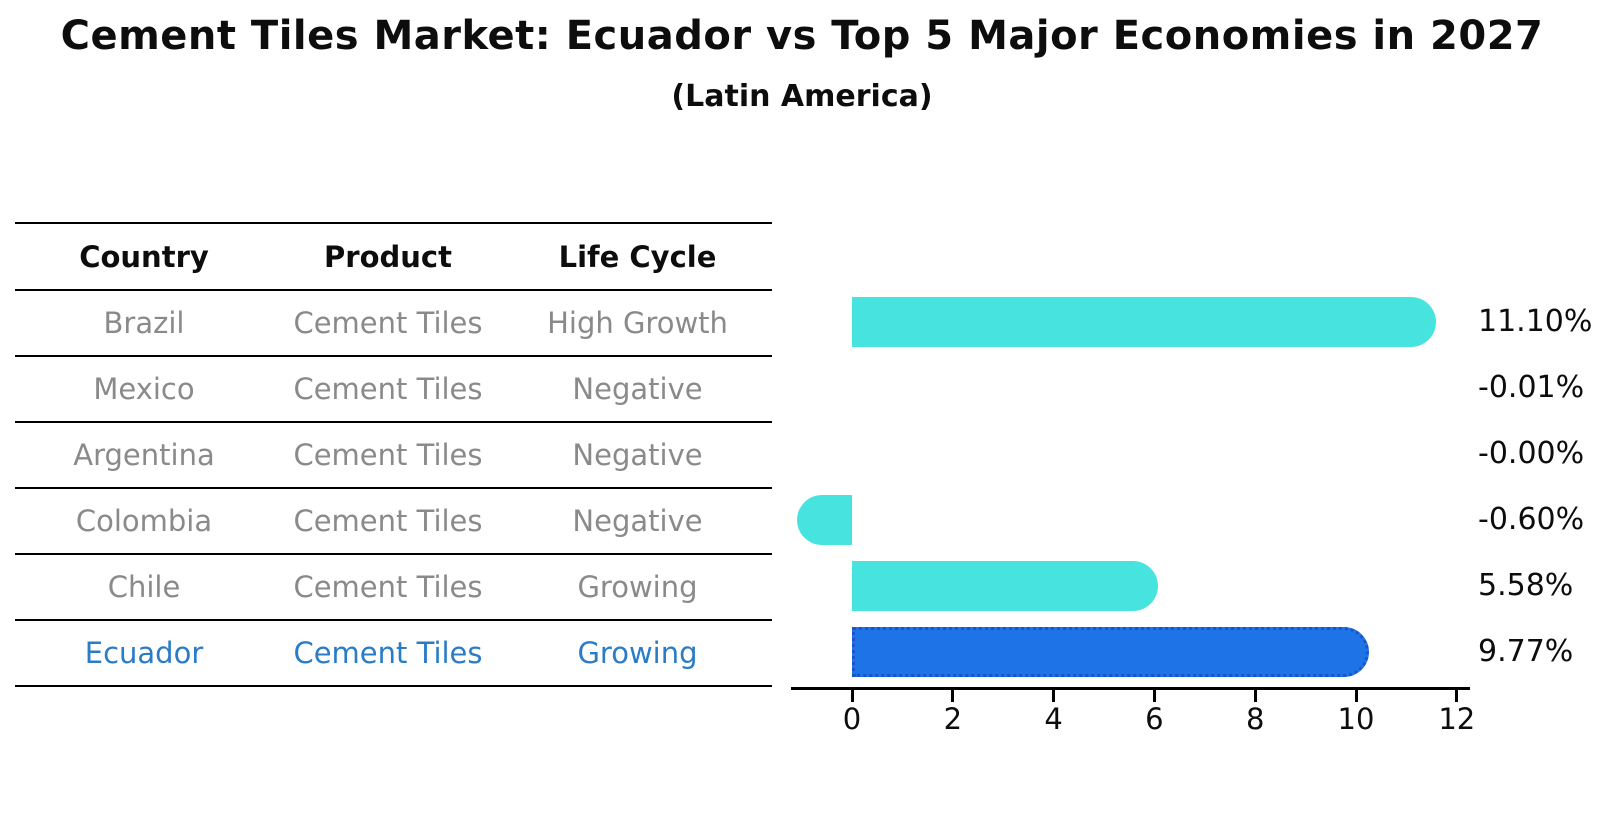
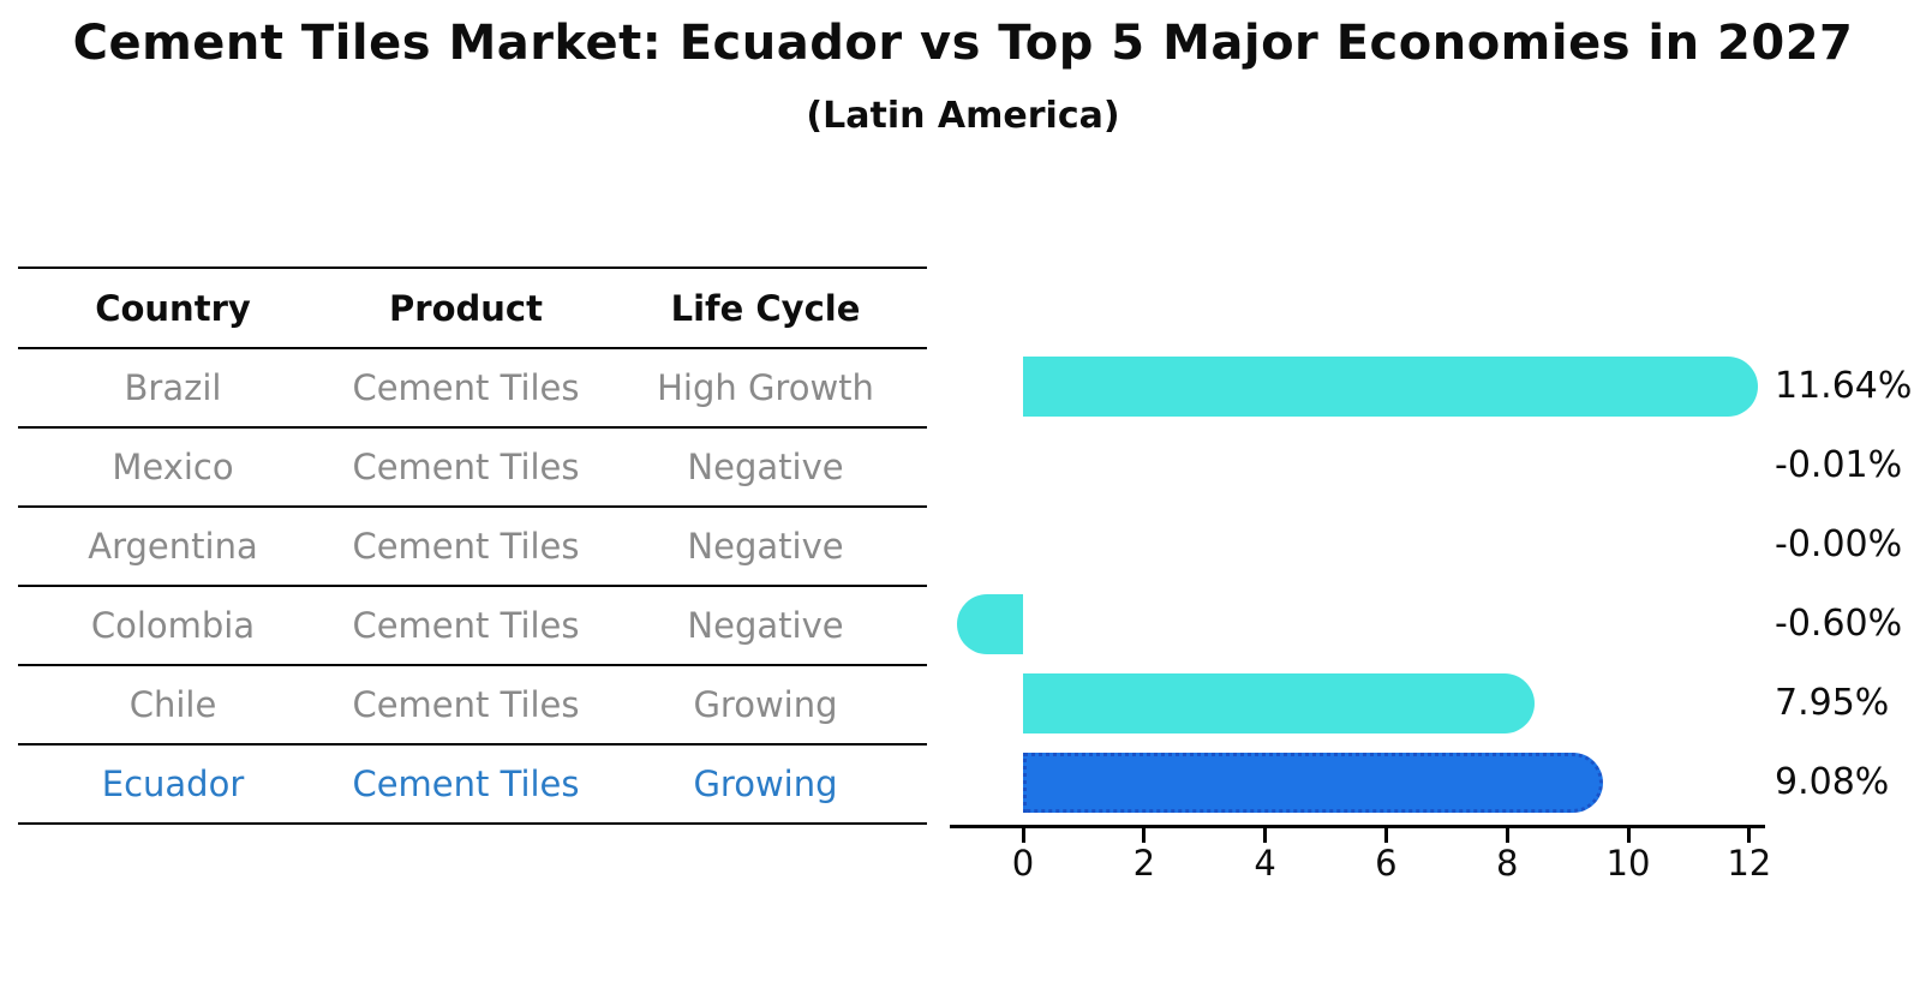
Brazil: 11.10% -> 11.64%
Chile: 5.58% -> 7.95%
Ecuador: 9.77% -> 9.08%
